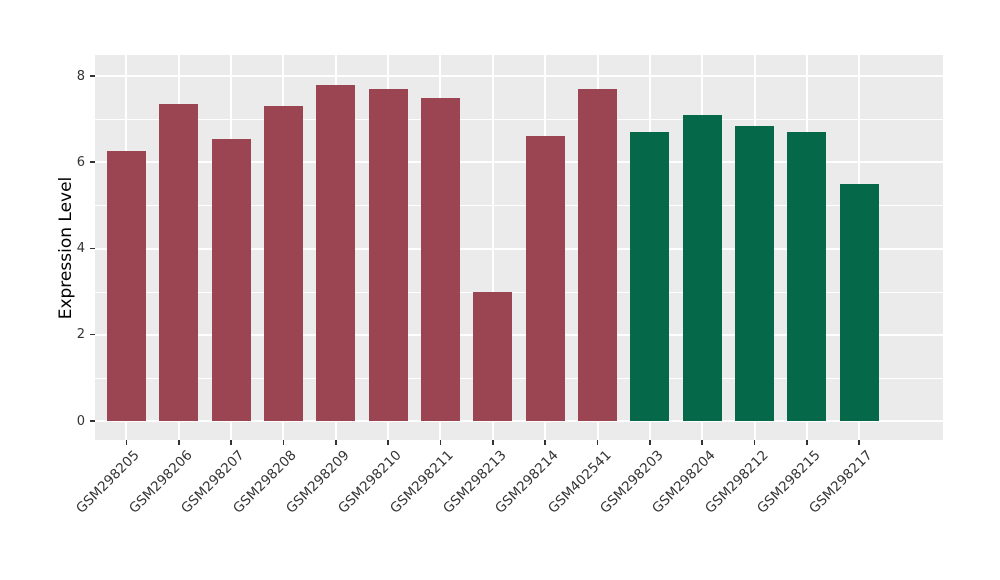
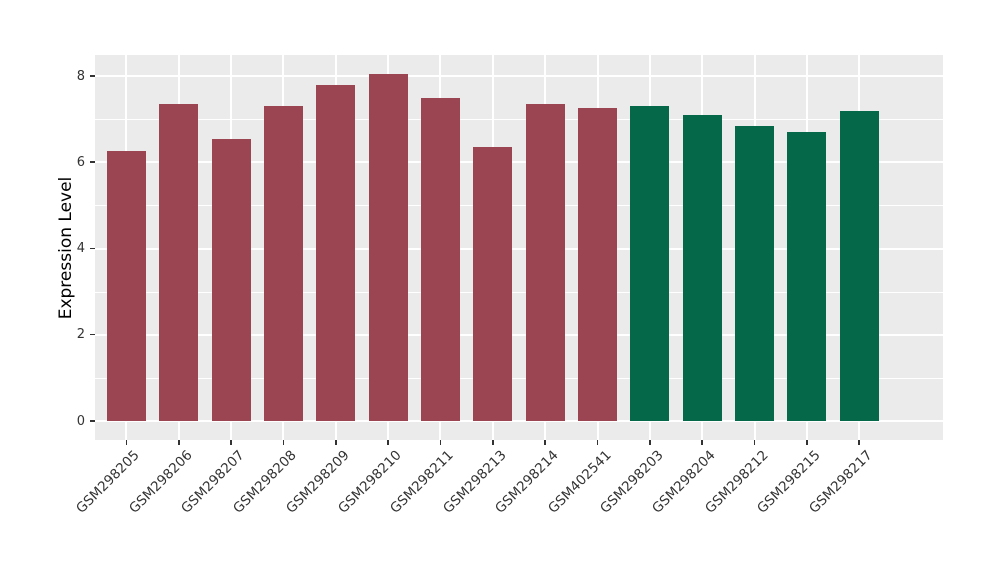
GSM298210: 7.7 -> 8.1
GSM298213: 3.0 -> 6.3
GSM298214: 6.6 -> 7.3
GSM402541: 7.7 -> 7.2
GSM298203: 6.7 -> 7.3
GSM298217: 5.5 -> 7.2
